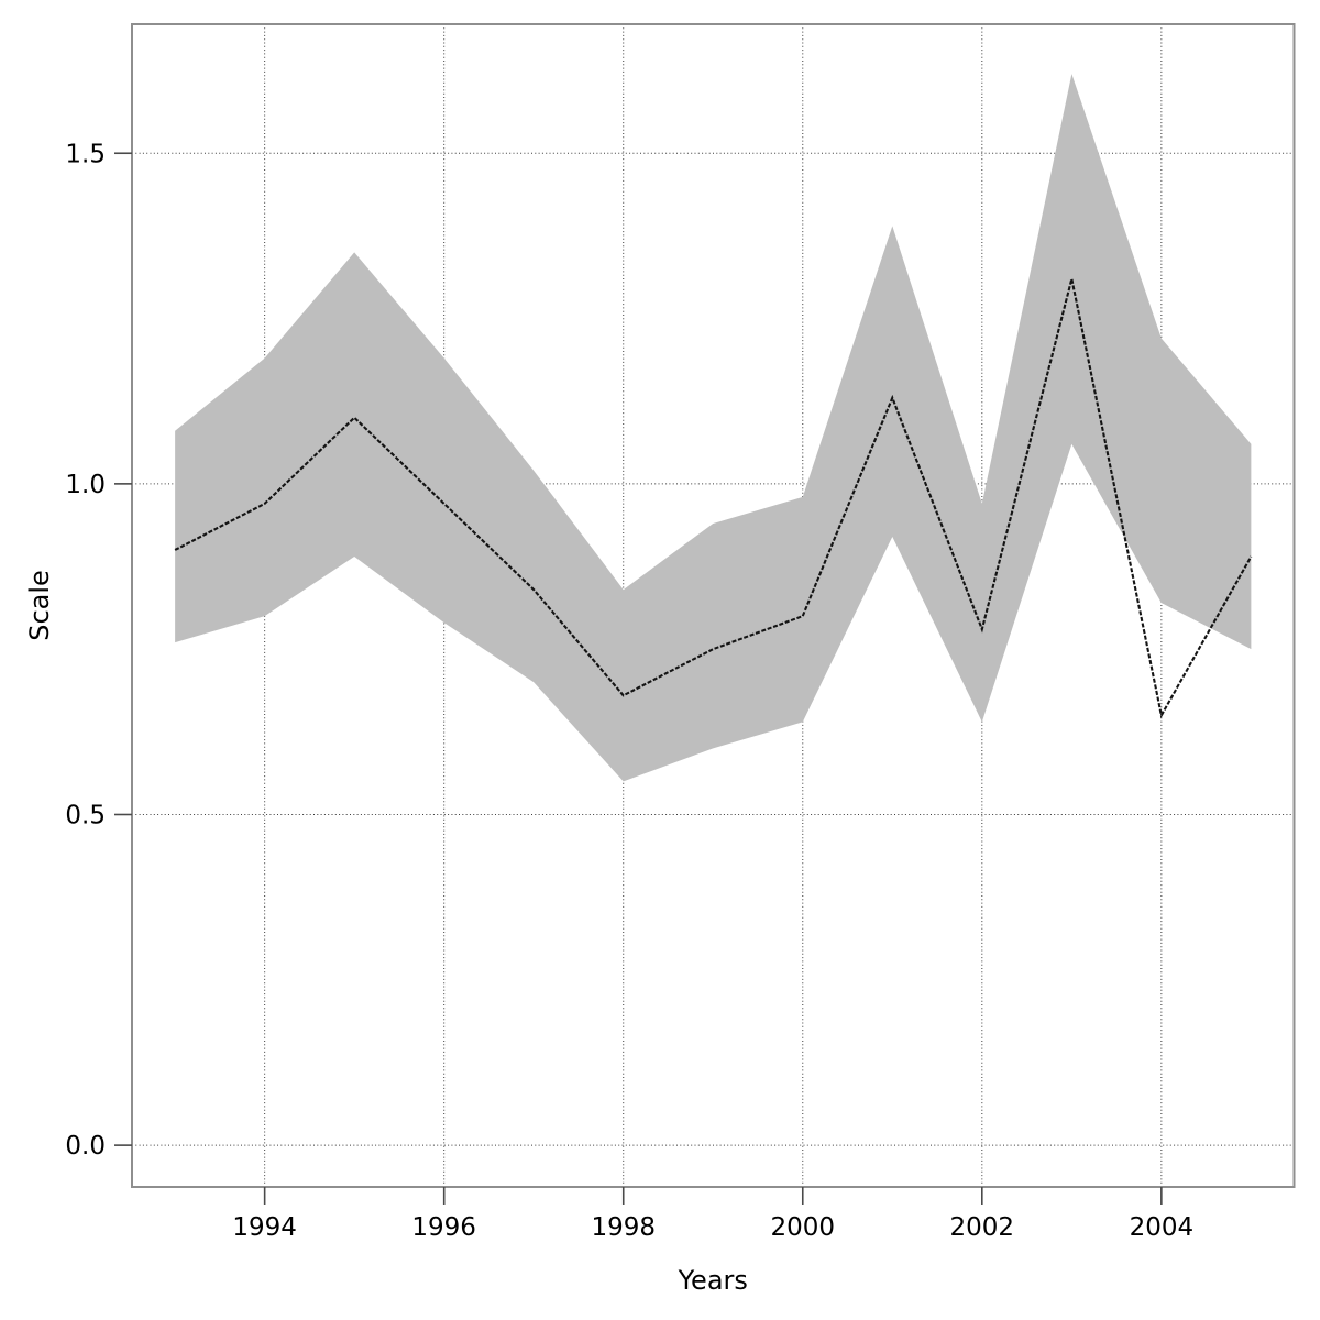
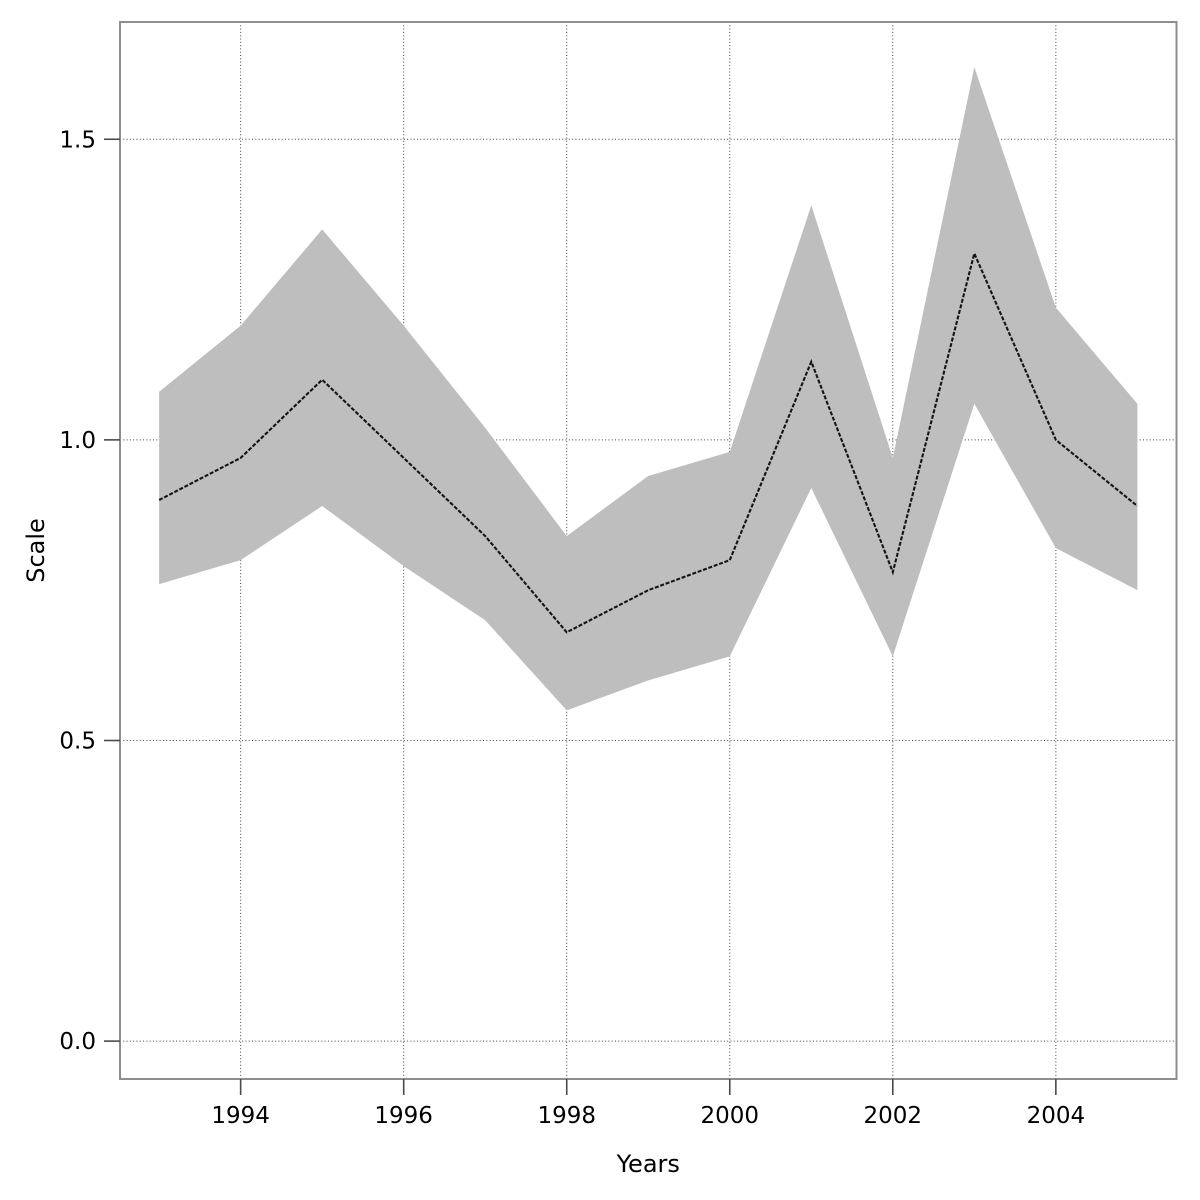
2004: 0.65 -> 1.00
